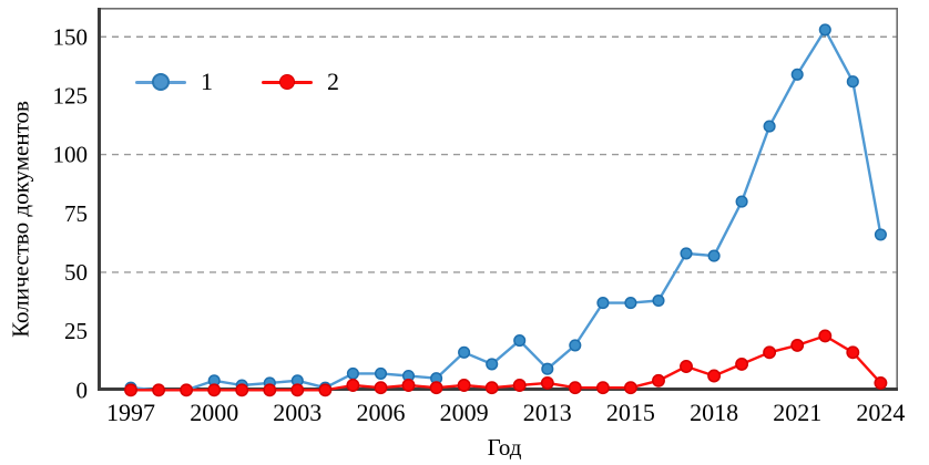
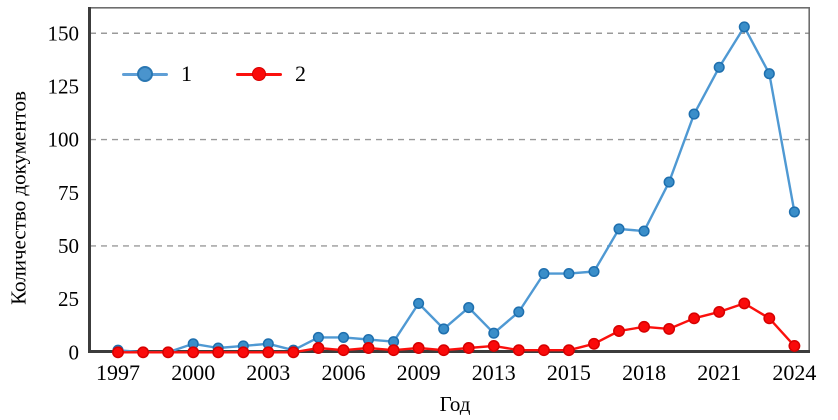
1/2009: 16 -> 23
2/2018: 6 -> 12
